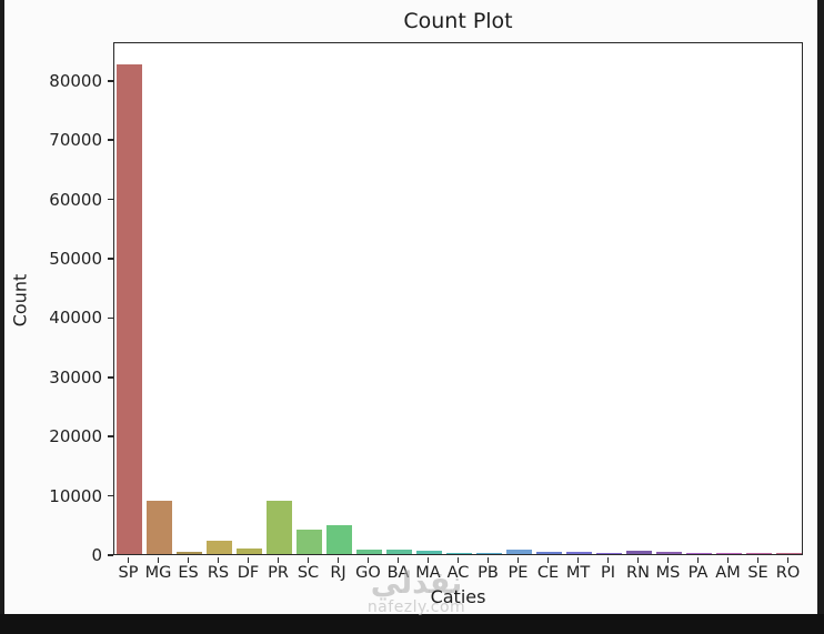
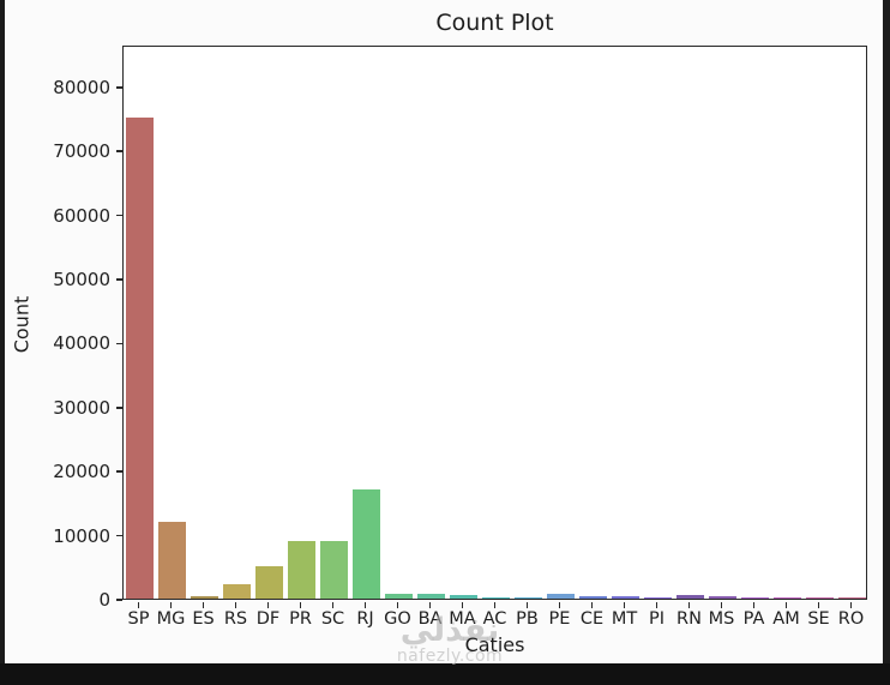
SP: 82000 -> 75000
MG: 9000 -> 12000
DF: 1000 -> 5000
SC: 4000 -> 9000
RJ: 5000 -> 17000
